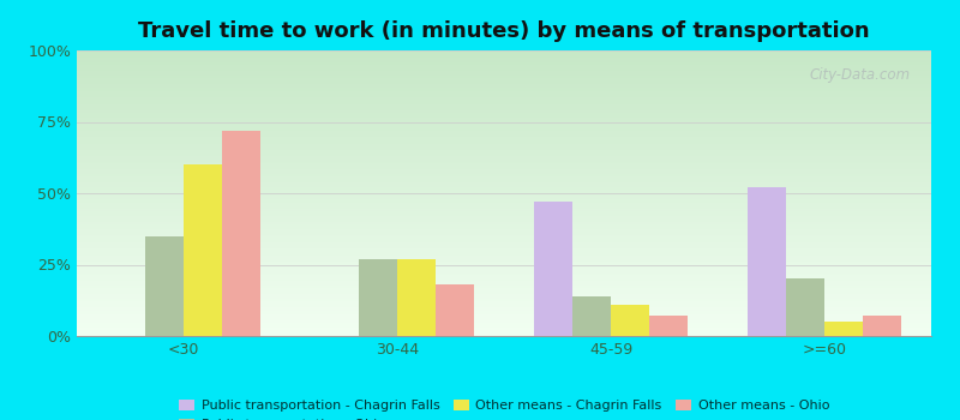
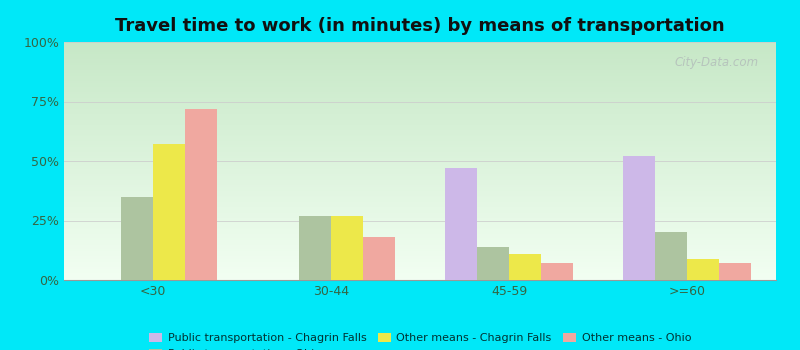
Other means - Chagrin Falls/<30: 60% -> 57%
Other means - Chagrin Falls/>=60: 5% -> 9%
